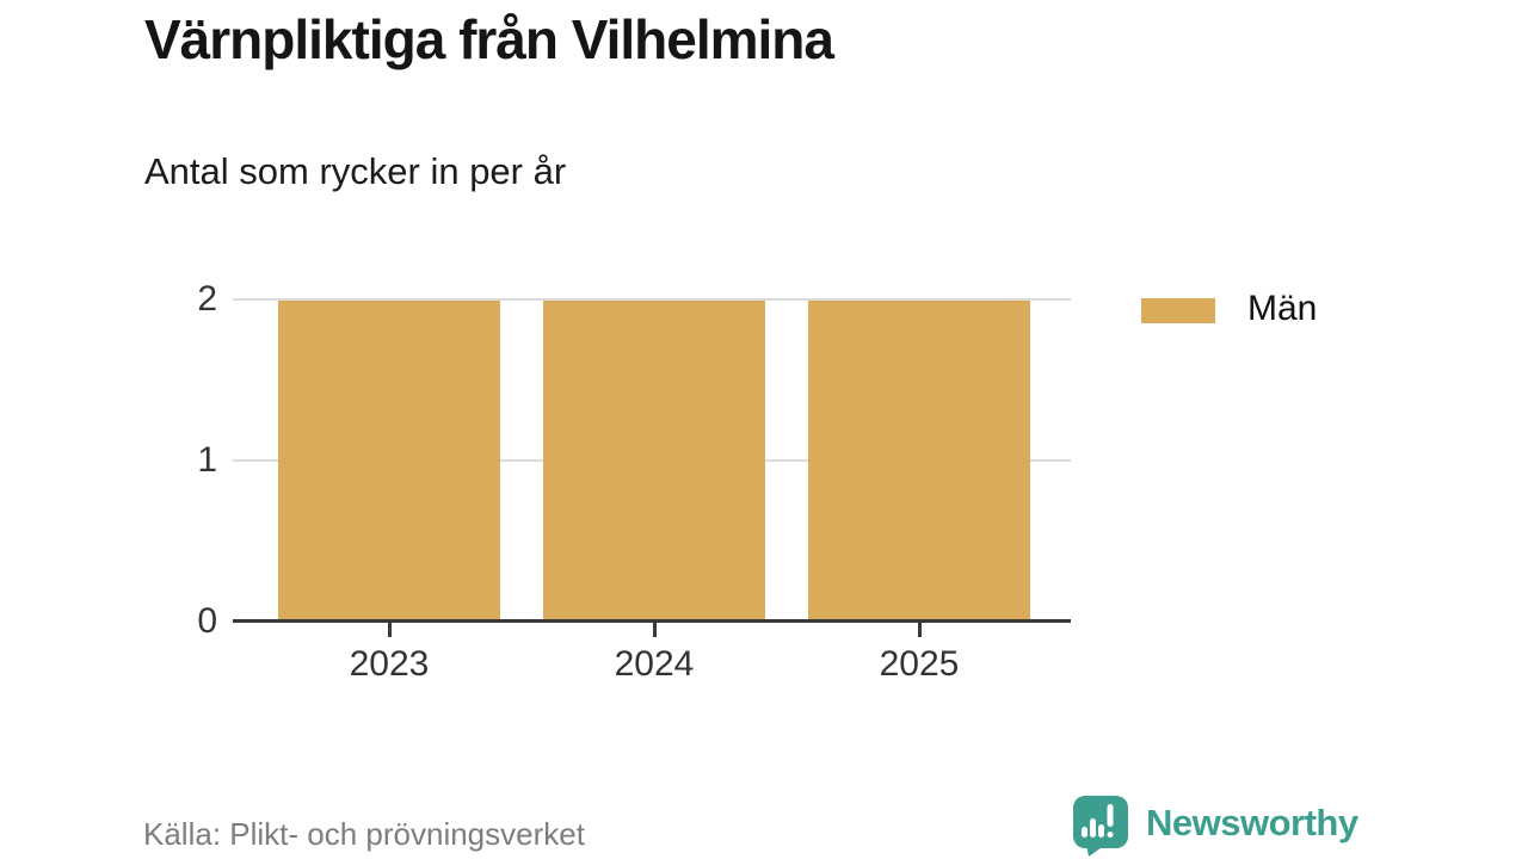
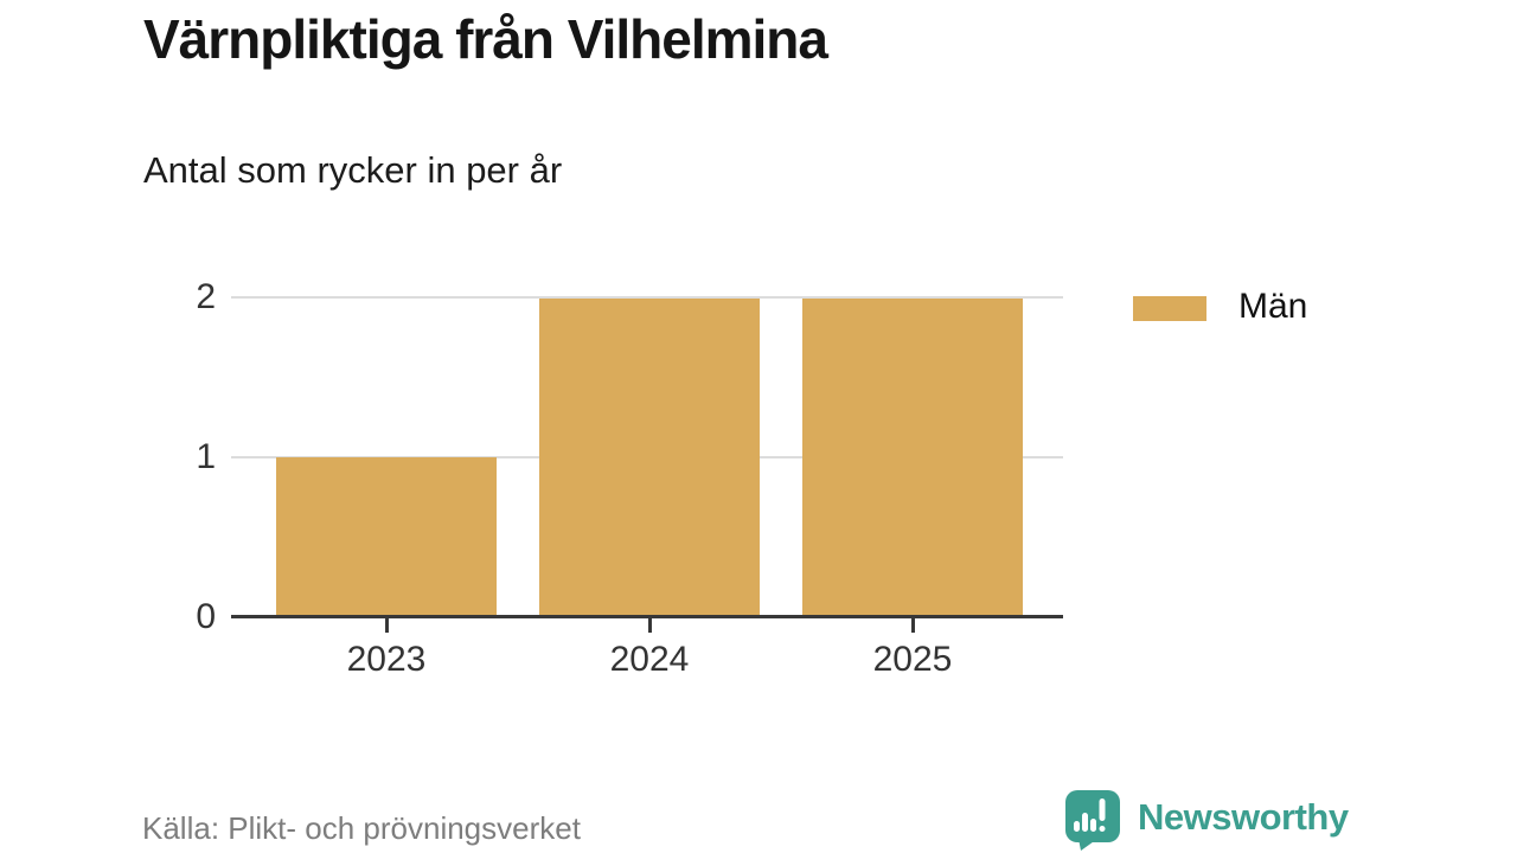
2023: 2 -> 1
